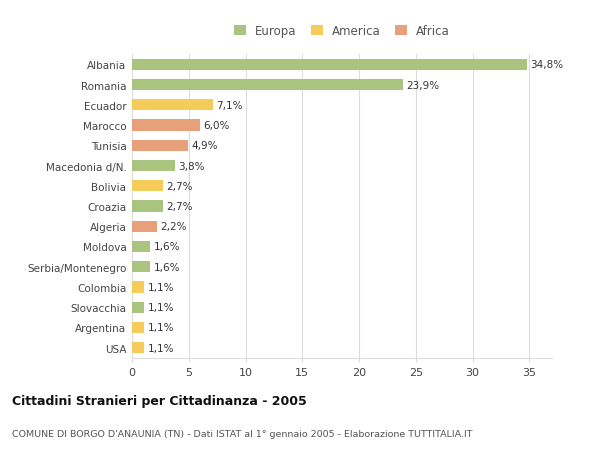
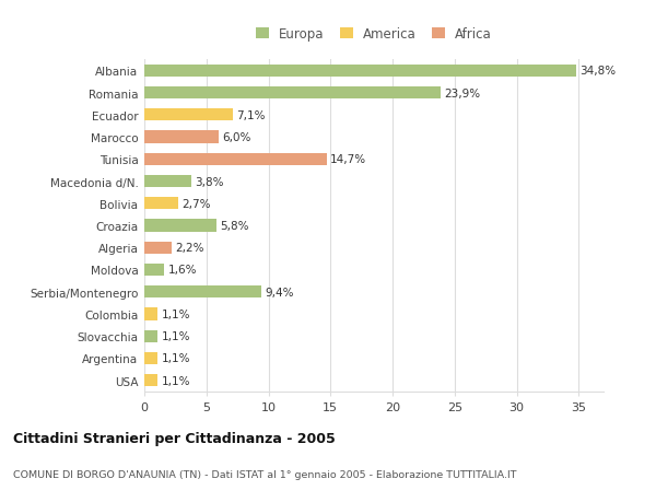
Tunisia: 4,9% -> 14,7%
Croazia: 2,7% -> 5,8%
Serbia/Montenegro: 1,6% -> 9,4%
